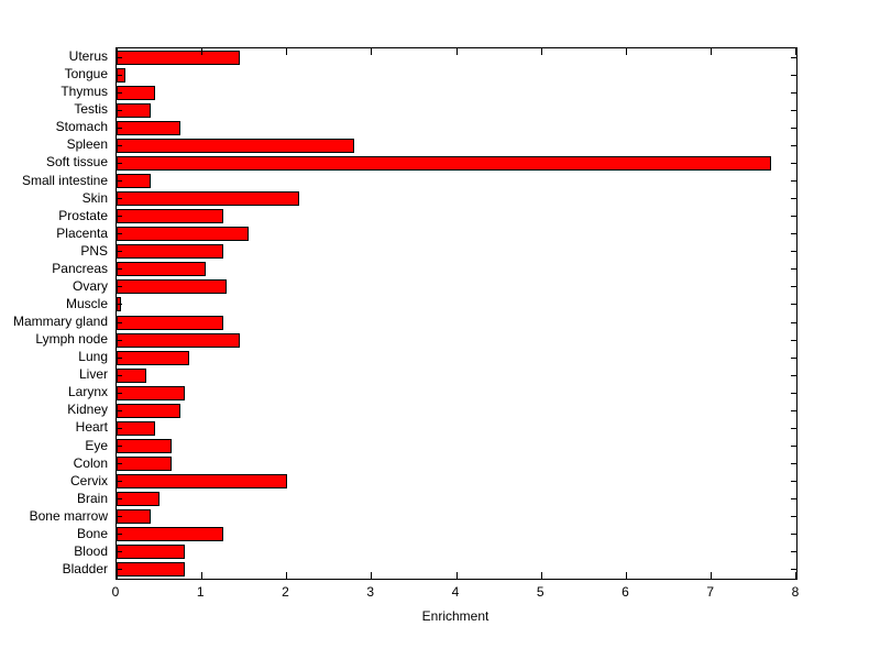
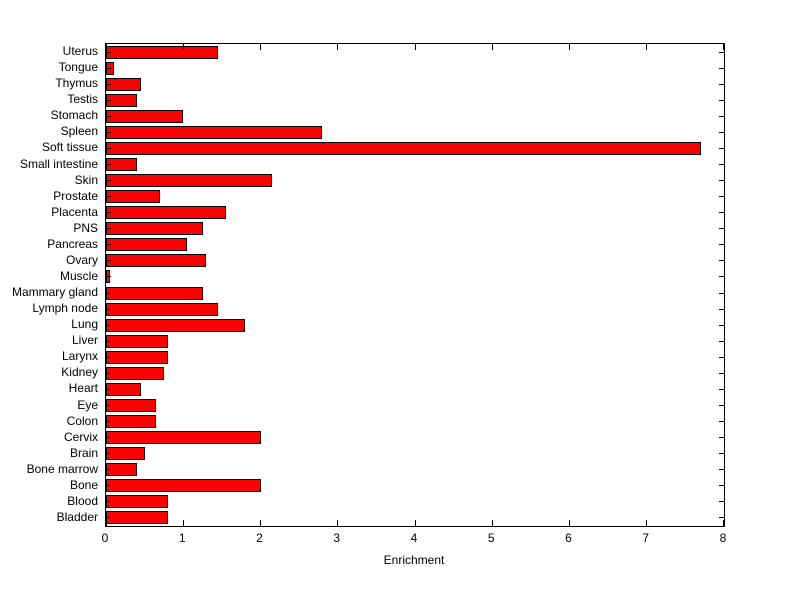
Stomach: 0.8 -> 1.0
Prostate: 1.2 -> 0.7
Lung: 0.8 -> 1.8
Liver: 0.3 -> 0.8
Bone: 1.2 -> 2.0
